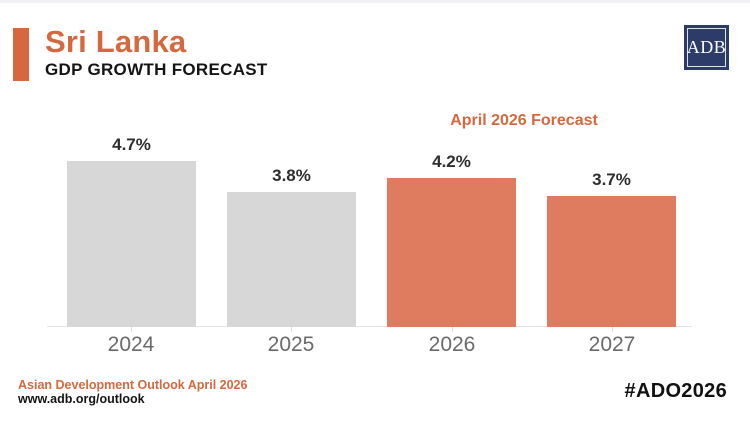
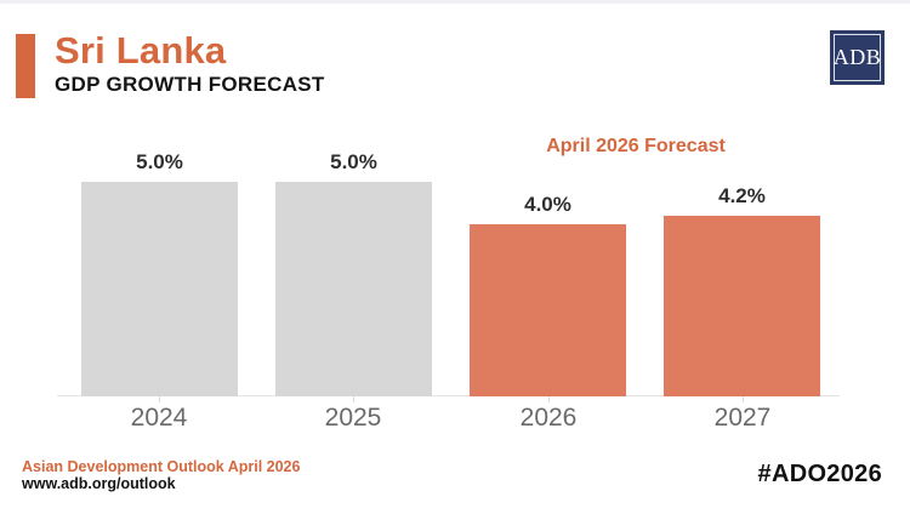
2024: 4.7% -> 5.0%
2025: 3.8% -> 5.0%
2026: 4.2% -> 4.0%
2027: 3.7% -> 4.2%
